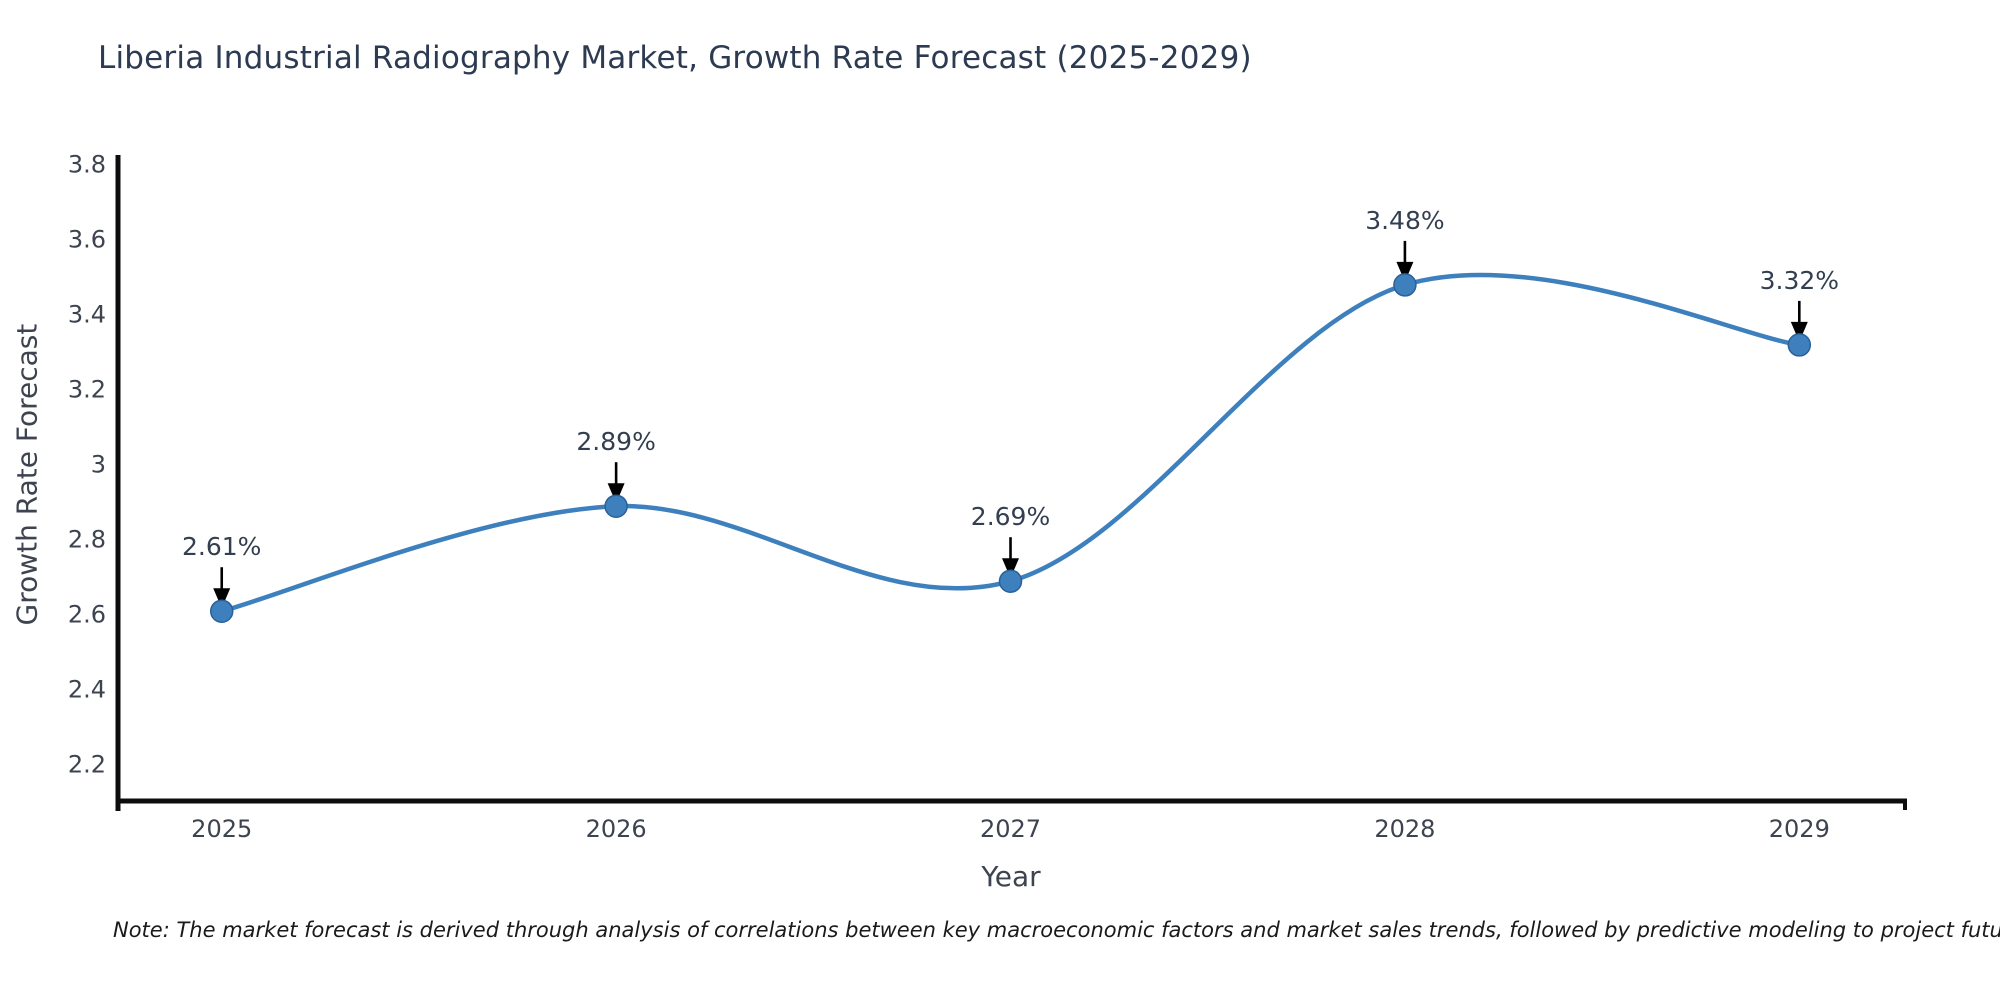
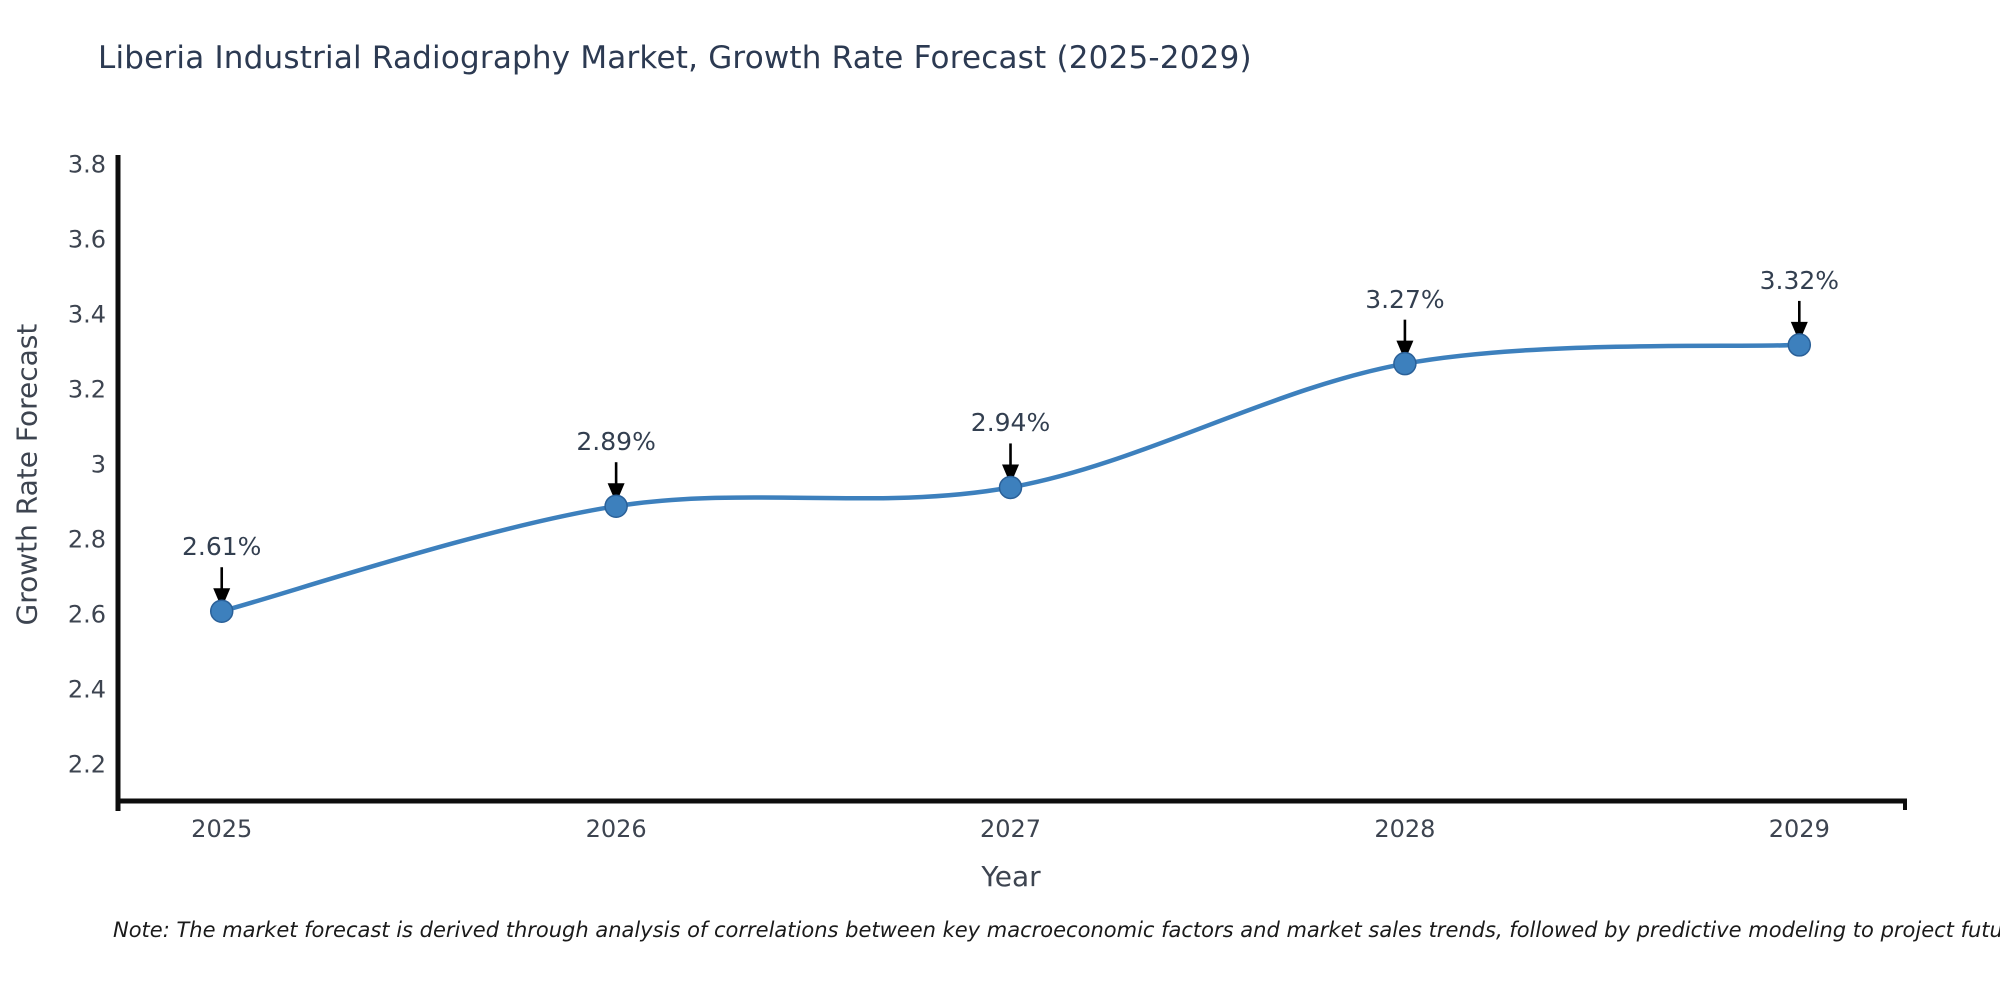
2027: 2.69% -> 2.94%
2028: 3.48% -> 3.27%
